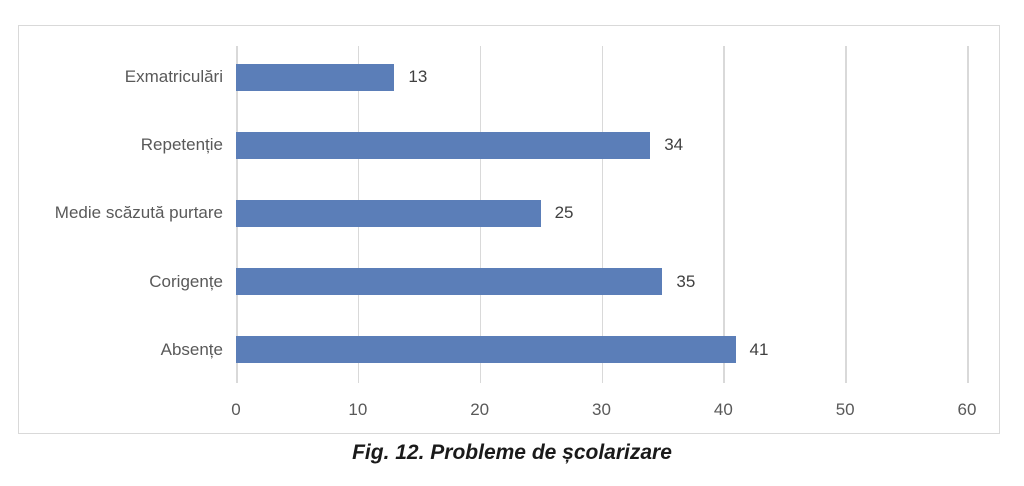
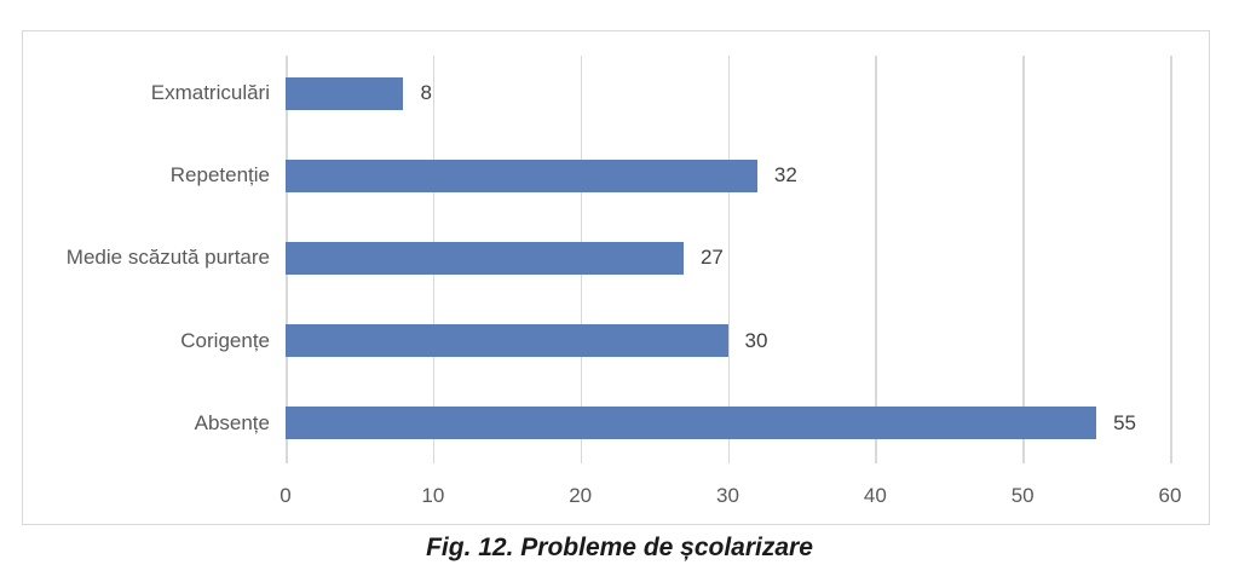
Exmatriculări: 13 -> 8
Repetenție: 34 -> 32
Medie scăzută purtare: 25 -> 27
Corigențe: 35 -> 30
Absențe: 41 -> 55
